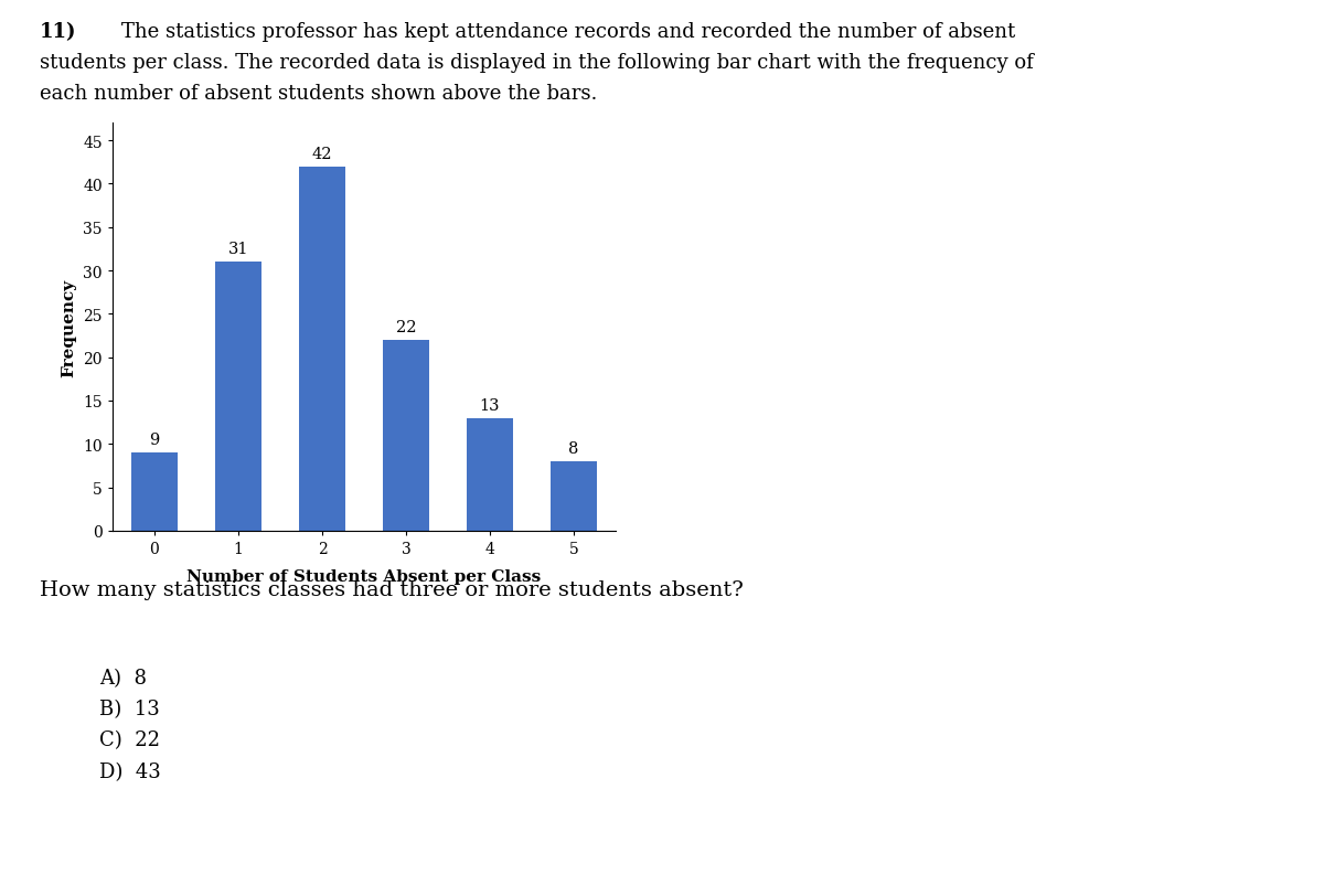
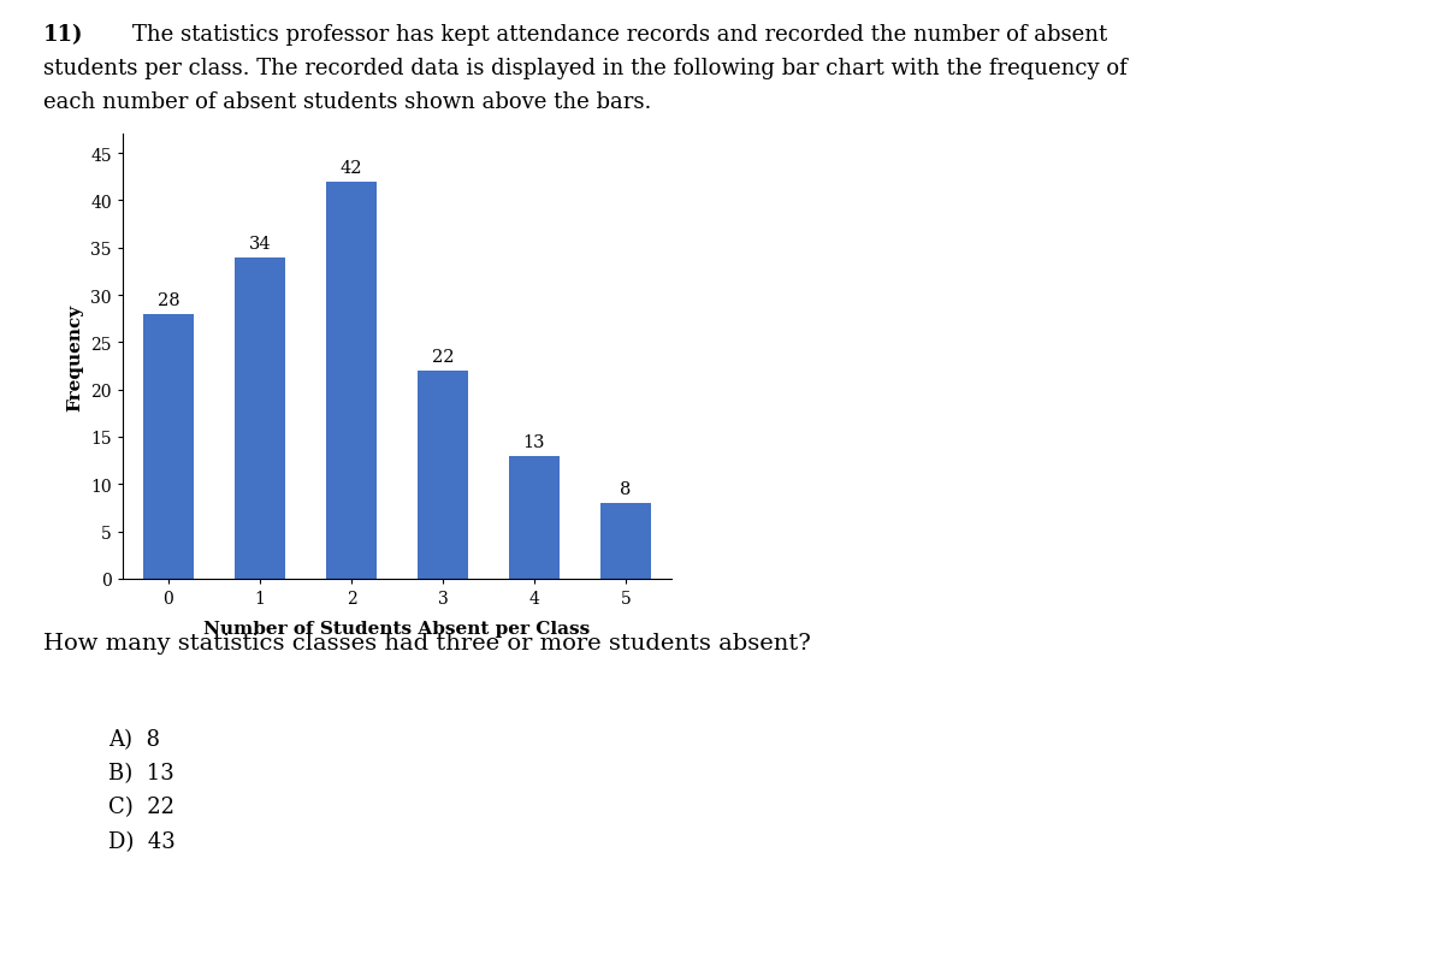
0: 9 -> 28
1: 31 -> 34
